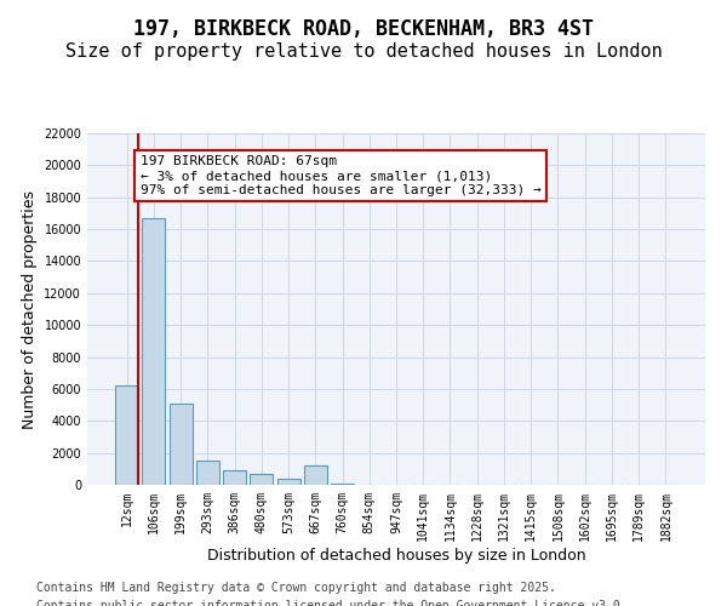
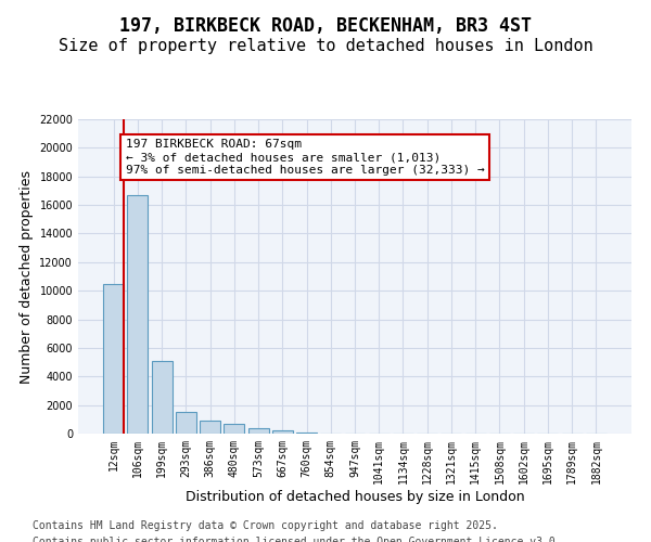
12sqm: 6200 -> 10500
667sqm: 1200 -> 200
